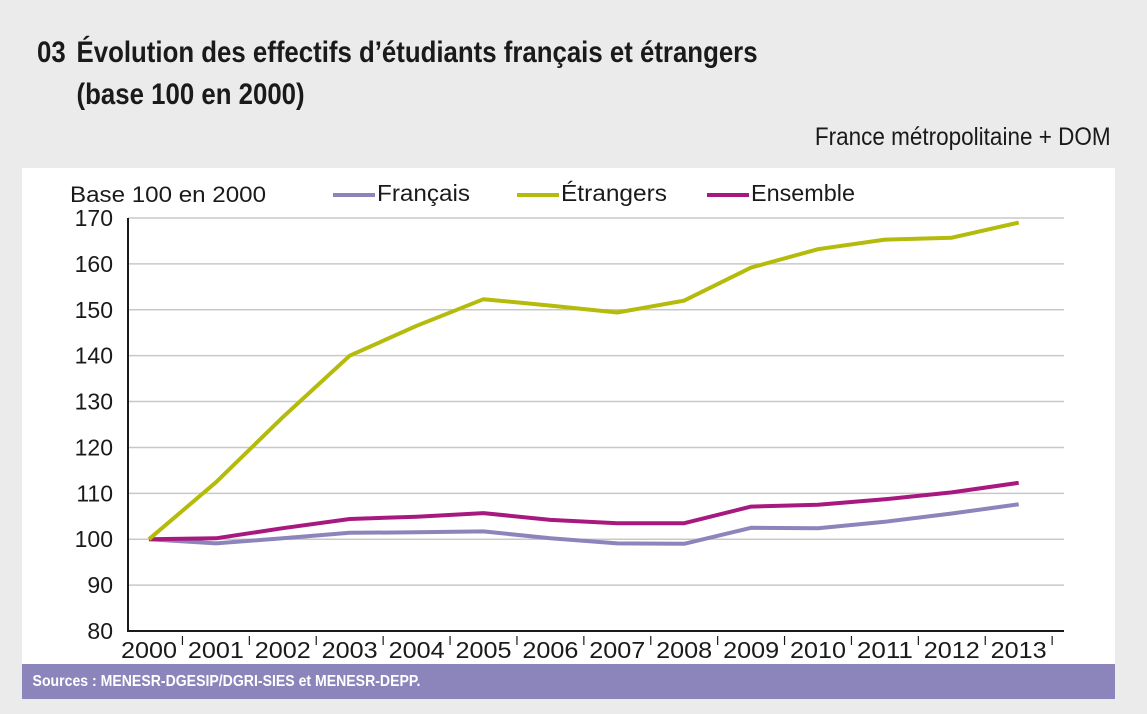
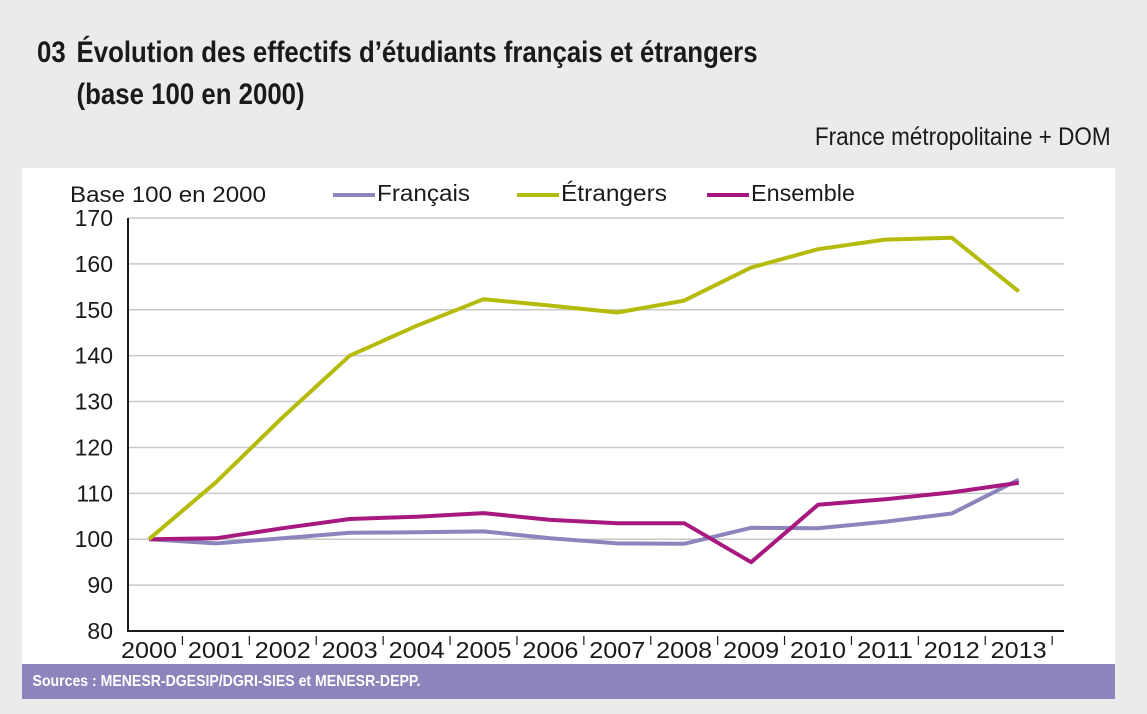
Ensemble/2009: 107 -> 95
Français/2013: 108 -> 113
Étrangers/2013: 169 -> 154
